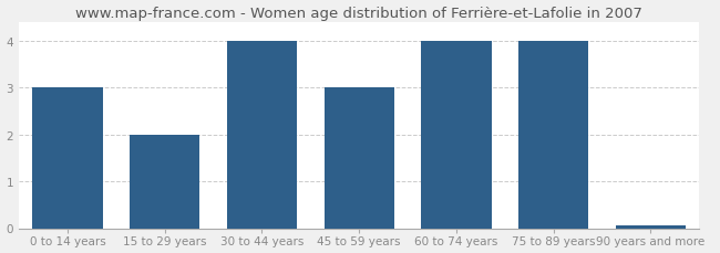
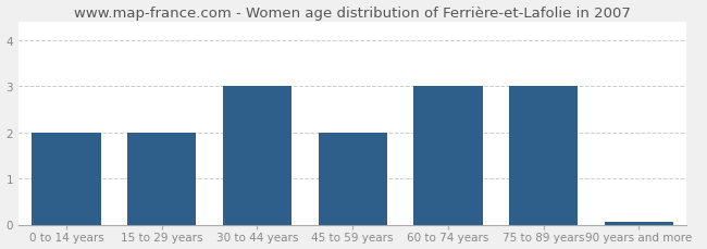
0 to 14 years: 3.00 -> 2.00
30 to 44 years: 4.00 -> 3.00
45 to 59 years: 3.00 -> 2.00
60 to 74 years: 4.00 -> 3.00
75 to 89 years: 4.00 -> 3.00
